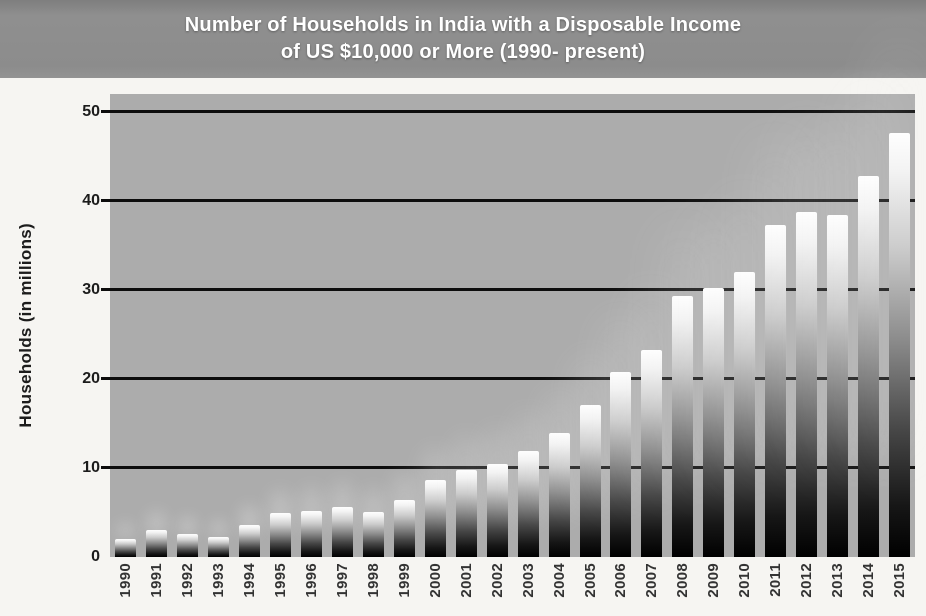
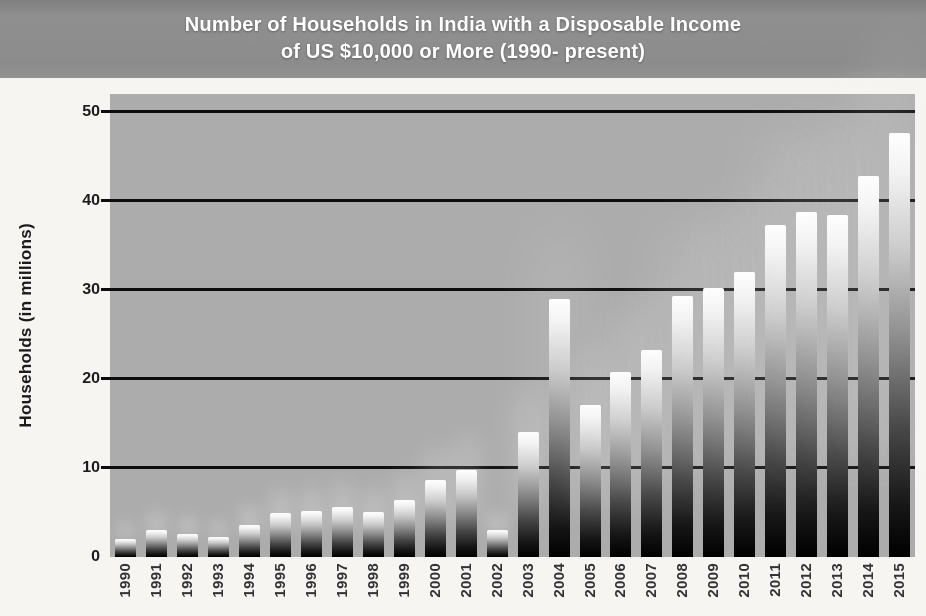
2002: 10 -> 3
2003: 12 -> 14
2004: 14 -> 29
